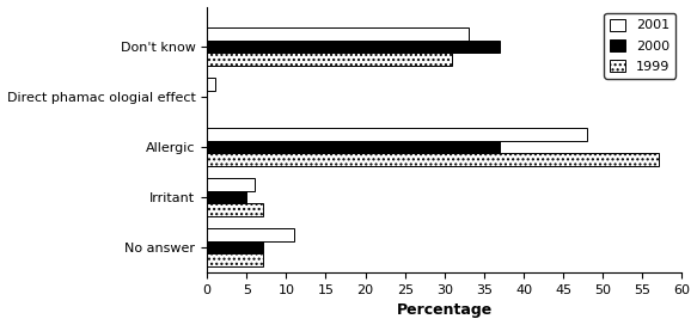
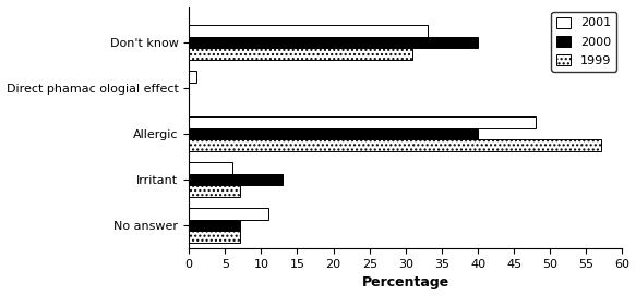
2000/Don't know: 37 -> 40
2000/Allergic: 37 -> 40
2000/Irritant: 5 -> 13
